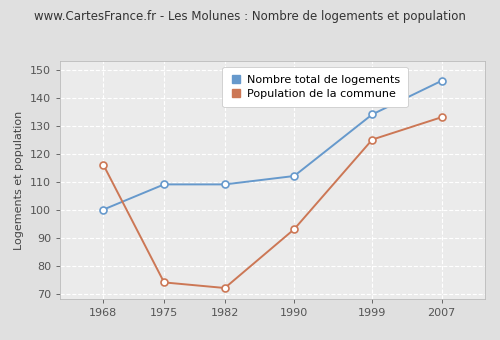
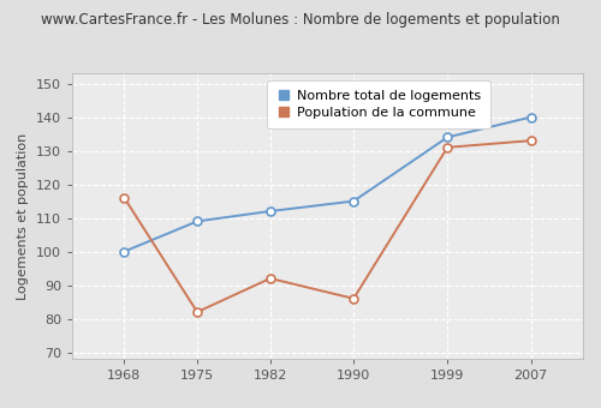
Population de la commune/1975: 74 -> 82
Nombre total de logements/1982: 109 -> 112
Population de la commune/1982: 72 -> 92
Nombre total de logements/1990: 112 -> 115
Population de la commune/1990: 93 -> 86
Population de la commune/1999: 125 -> 131
Nombre total de logements/2007: 146 -> 140
